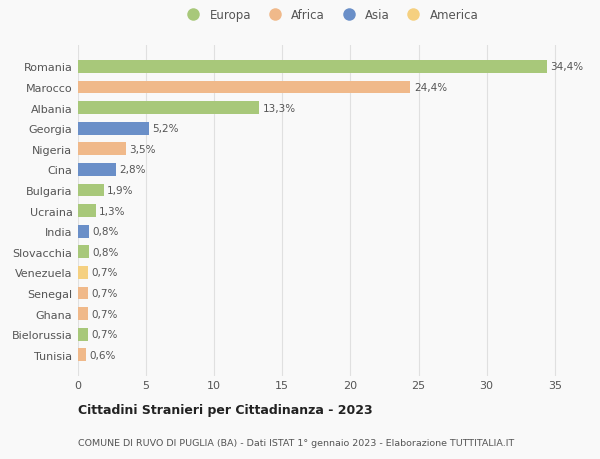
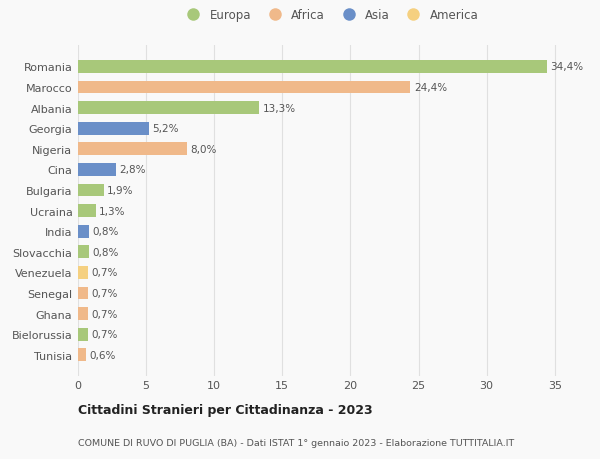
Nigeria: 3,5% -> 8,0%
